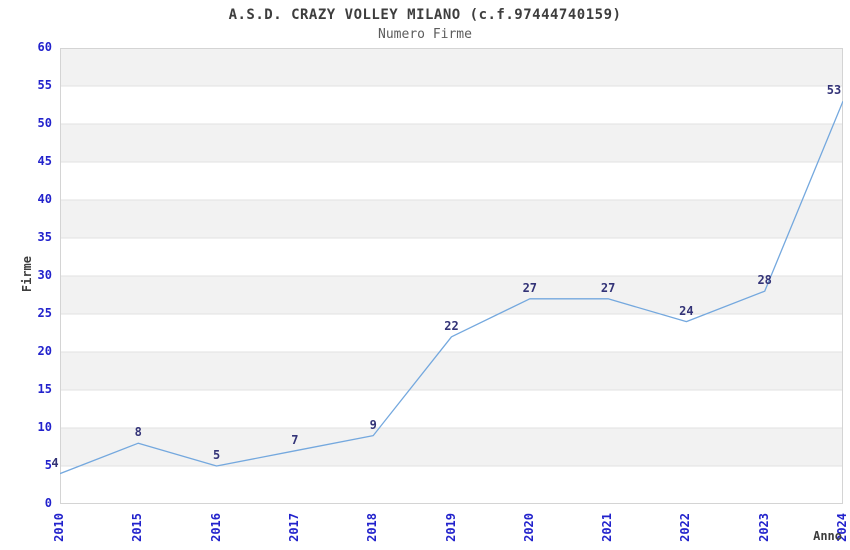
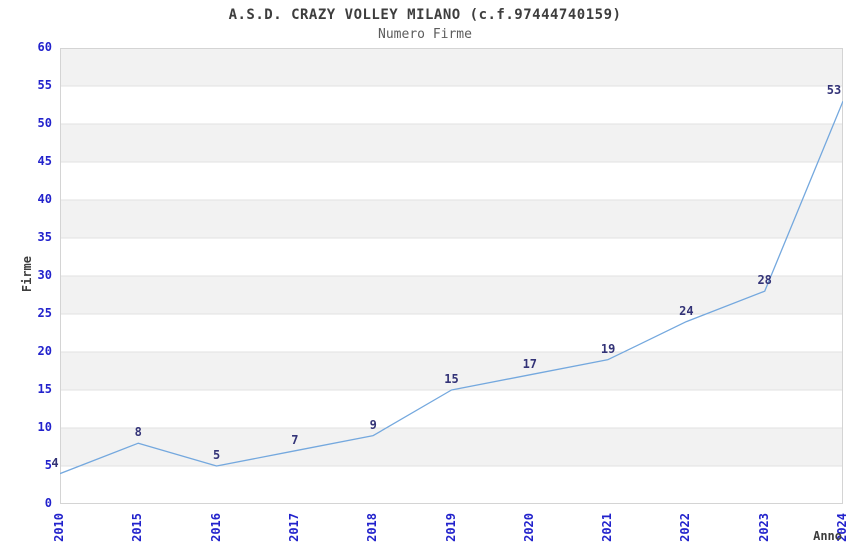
2019: 22 -> 15
2020: 27 -> 17
2021: 27 -> 19
